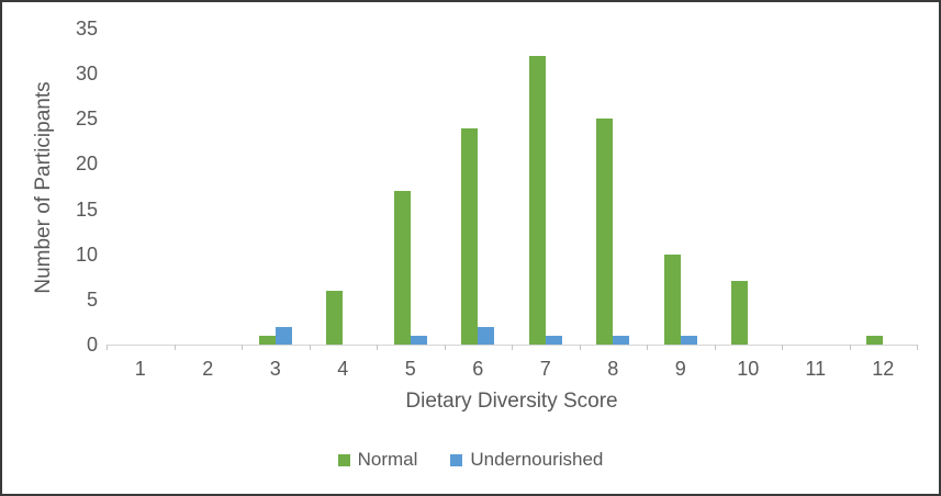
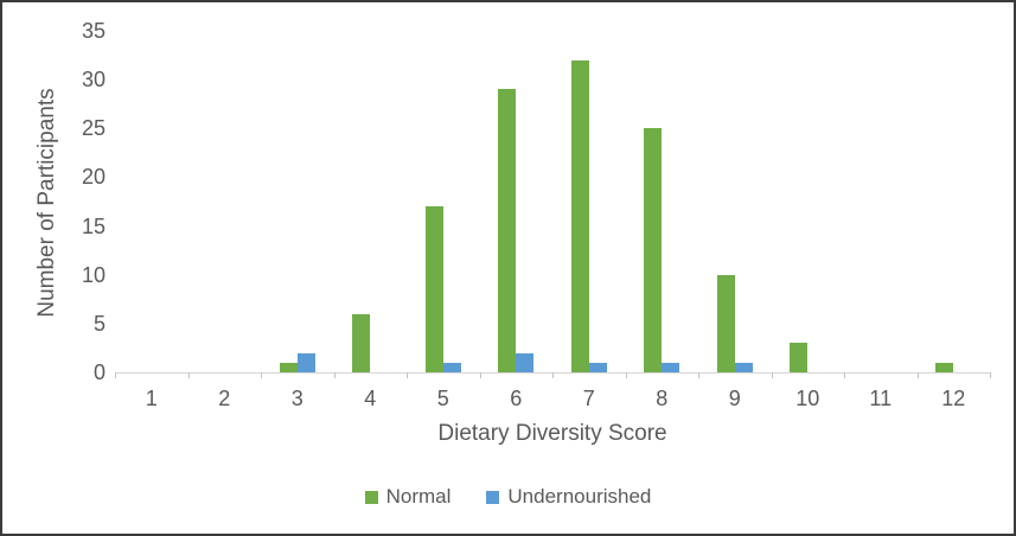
Normal/6: 24 -> 29
Normal/10: 7 -> 3
